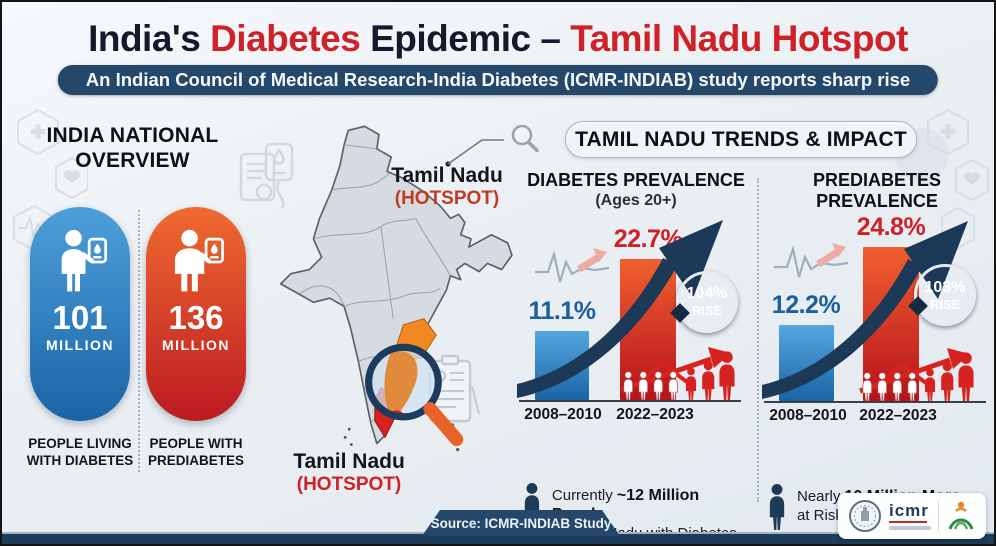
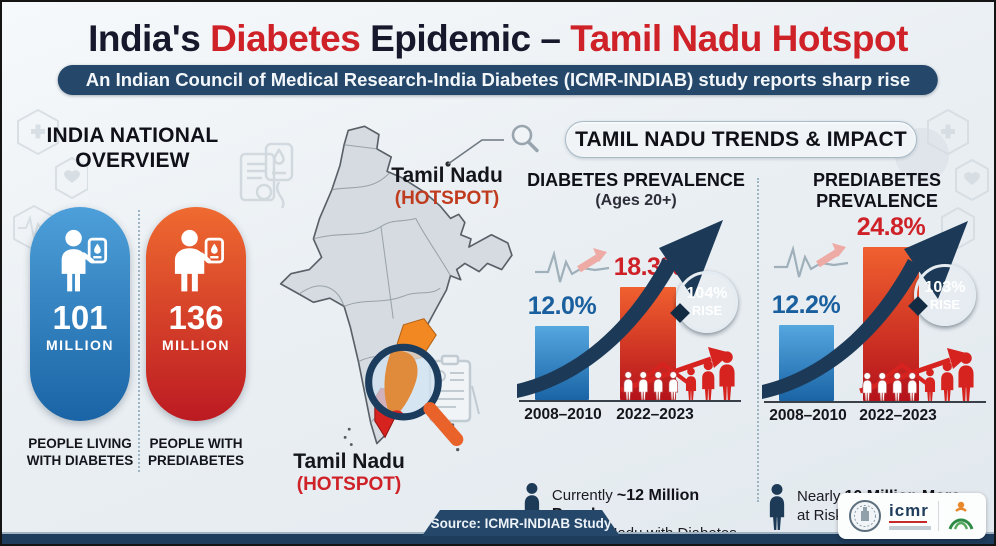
DIABETES PREVALENCE/2008–2010: 11.1% -> 12.0%
DIABETES PREVALENCE/2022–2023: 22.7% -> 18.3%
